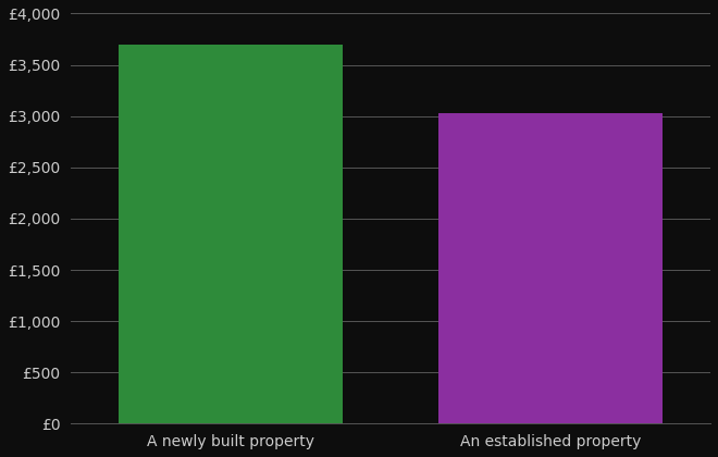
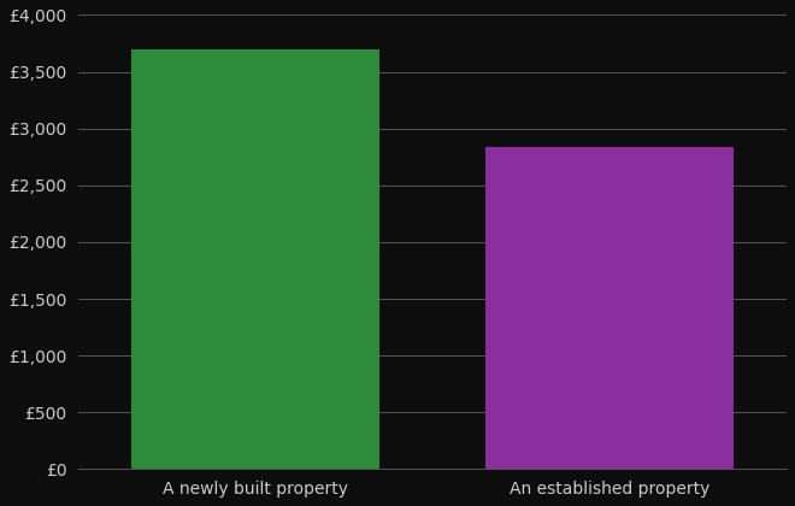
An established property: £3,030 -> £2,840
